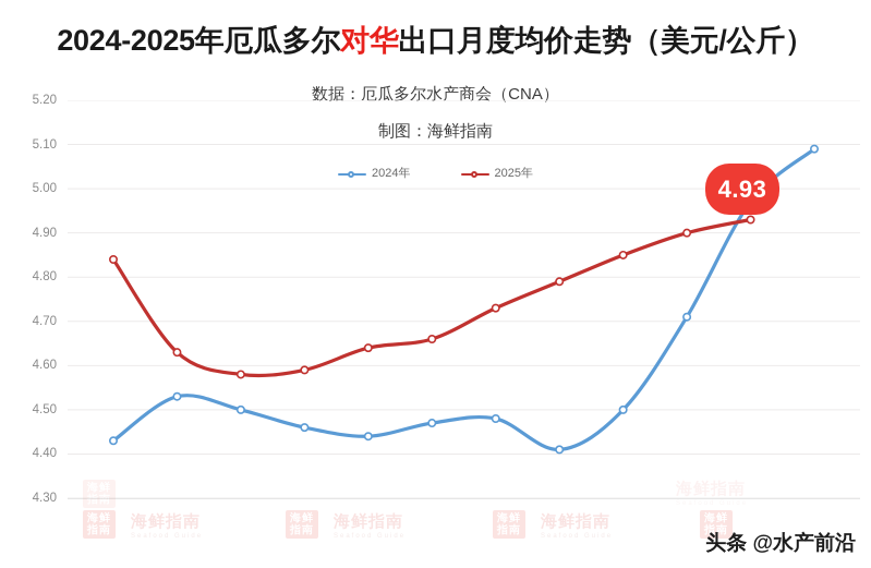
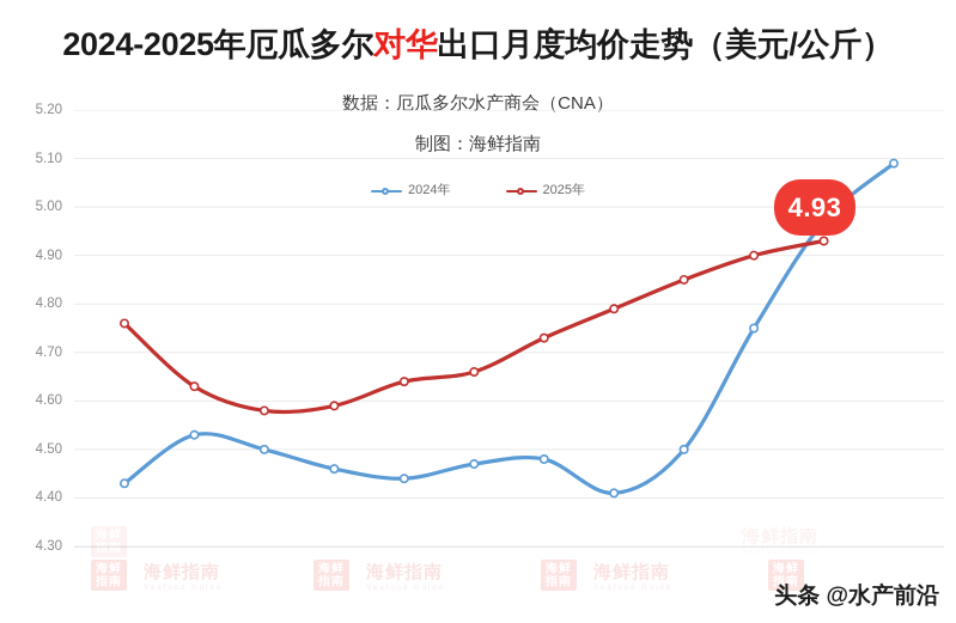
2025年/1月: 4.84 -> 4.76
2024年/10月: 4.71 -> 4.75
